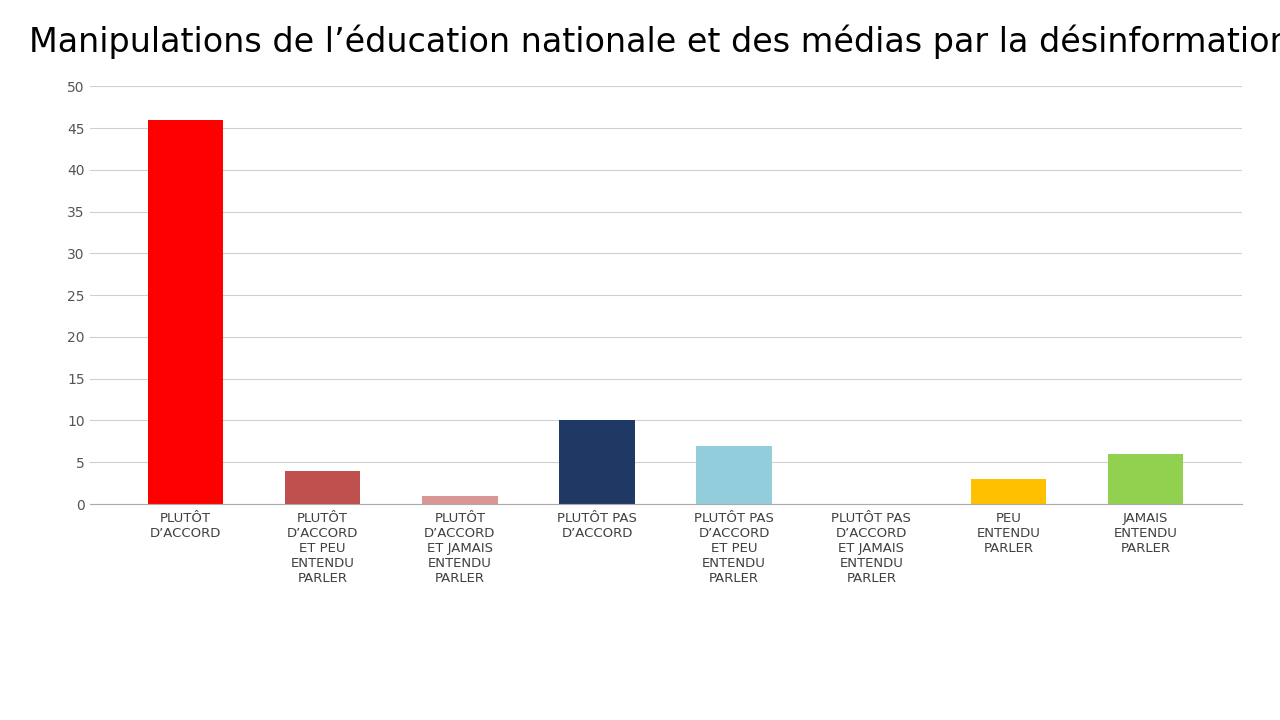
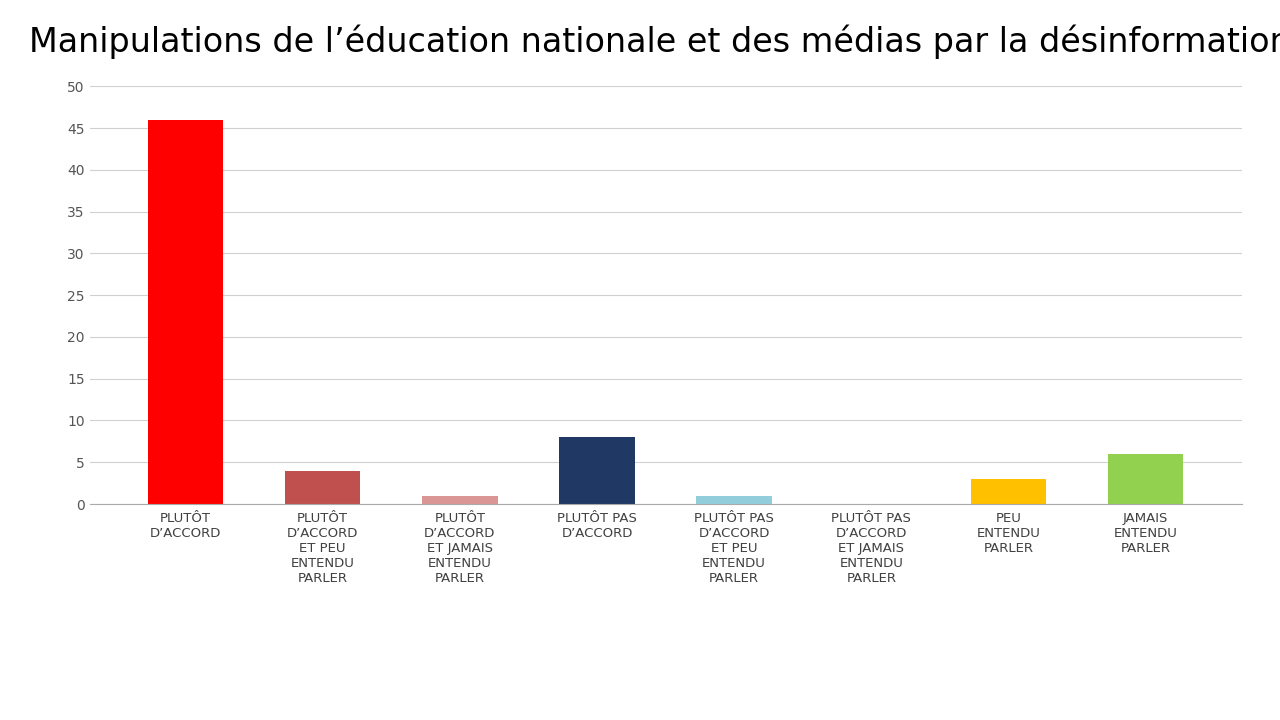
PLUTÔT PAS D’ACCORD: 10 -> 8
PLUTÔT PAS D’ACCORD ET PEU ENTENDU PARLER: 7 -> 1
